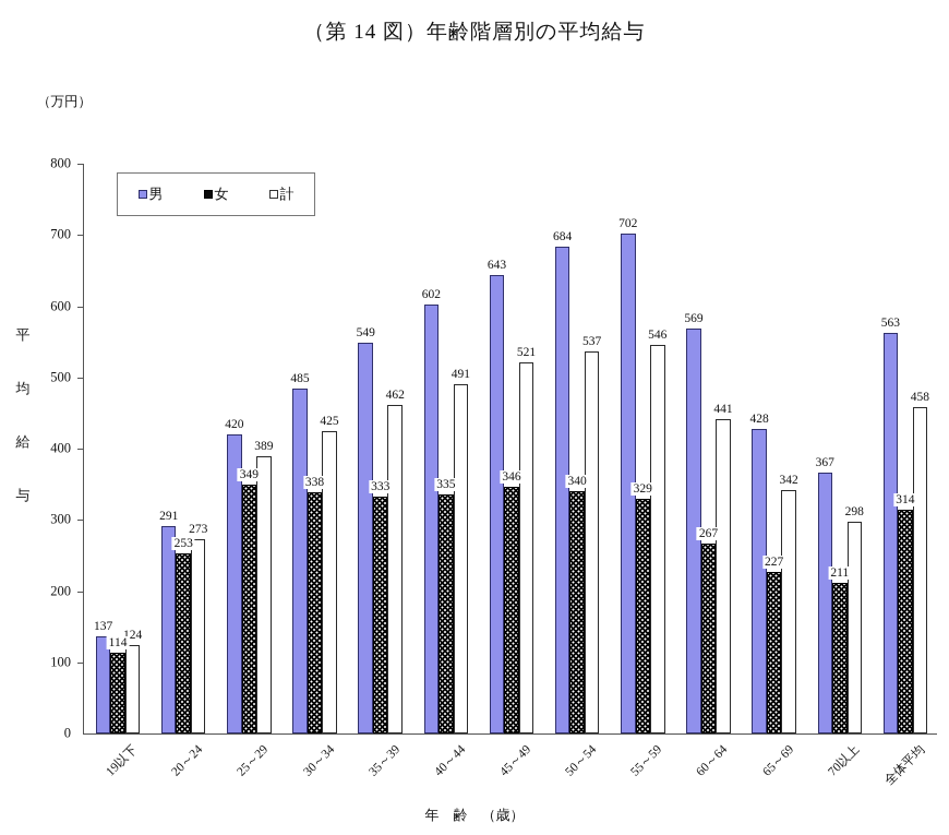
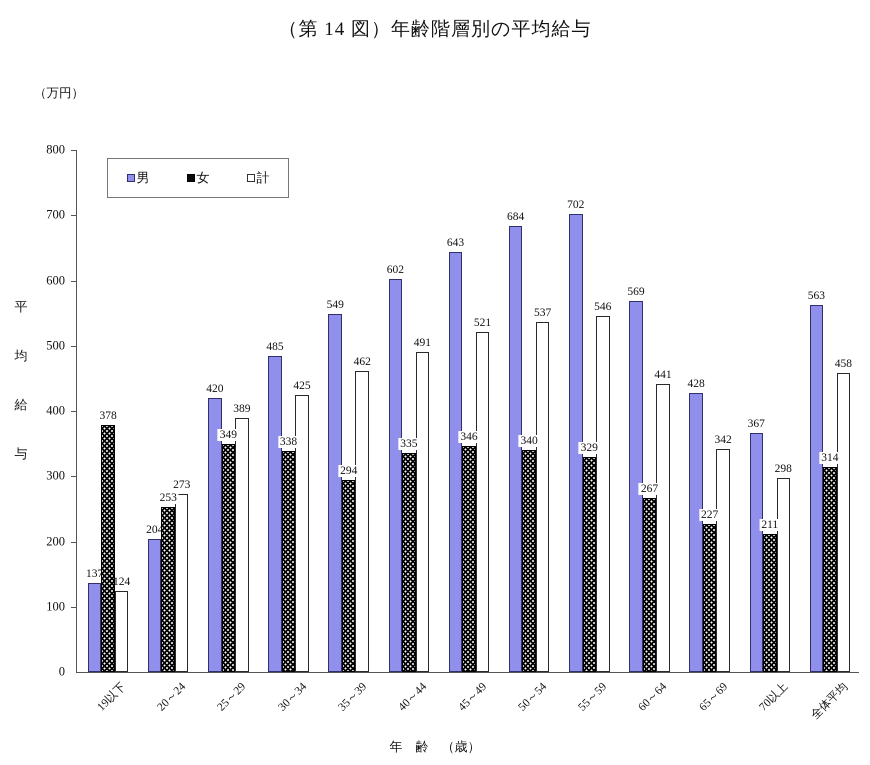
女/19以下: 114 -> 378
男/20～24: 291 -> 204
女/35～39: 333 -> 294
